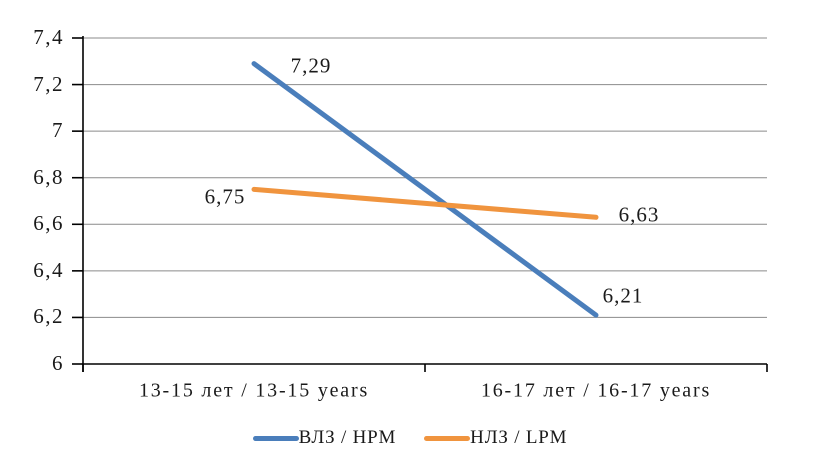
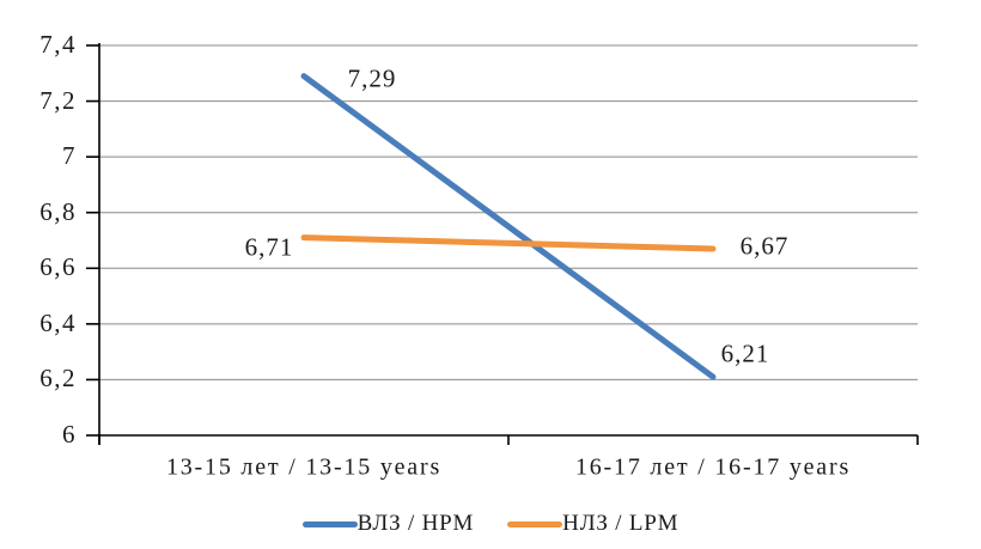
НЛЗ / LPM/13-15 лет / 13-15 years: 6,75 -> 6,71
НЛЗ / LPM/16-17 лет / 16-17 years: 6,63 -> 6,67
